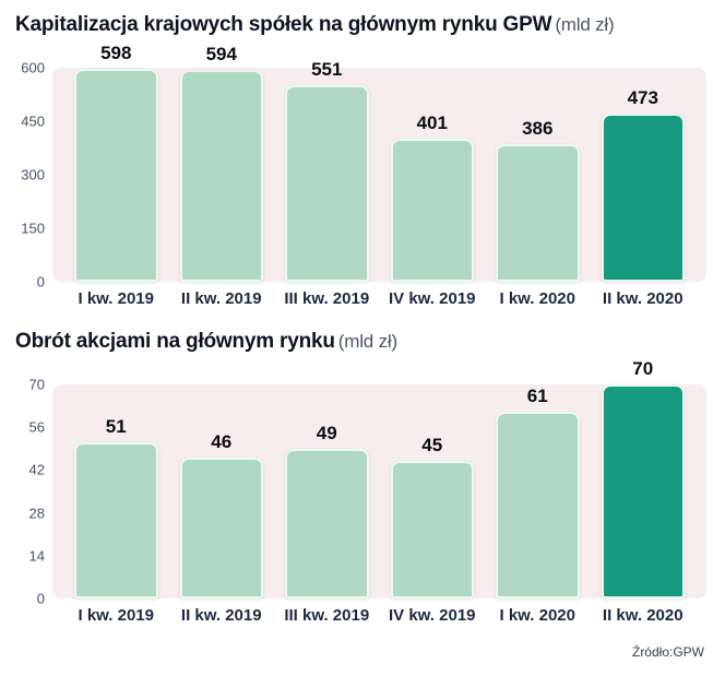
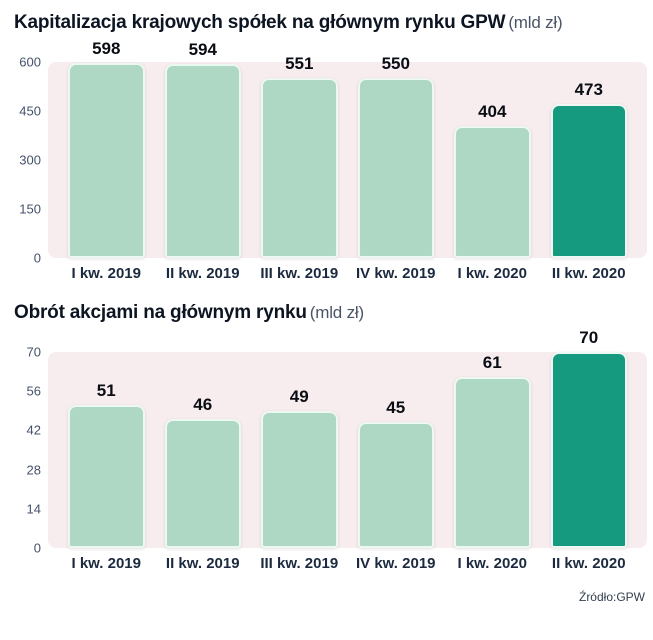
Kapitalizacja krajowych spółek na głównym rynku GPW/IV kw. 2019: 401 -> 550
Kapitalizacja krajowych spółek na głównym rynku GPW/I kw. 2020: 386 -> 404
